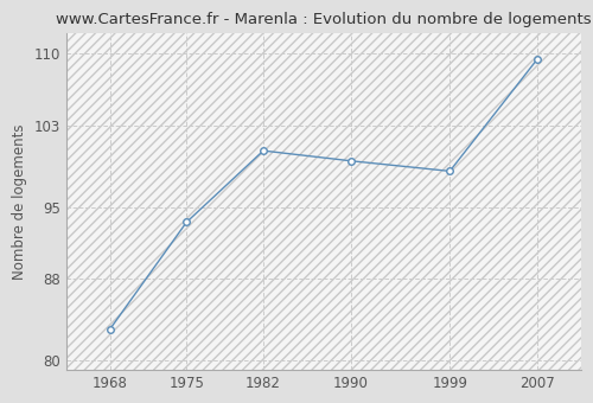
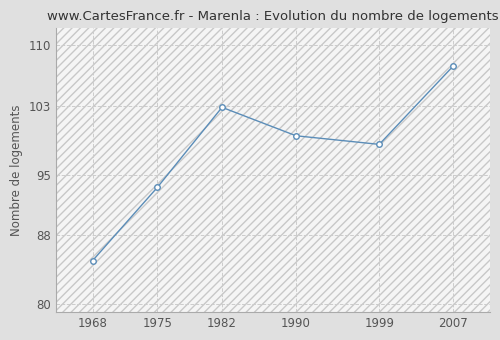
1968: 83.0 -> 85.0
1982: 100.5 -> 102.8
2007: 109.5 -> 107.6
